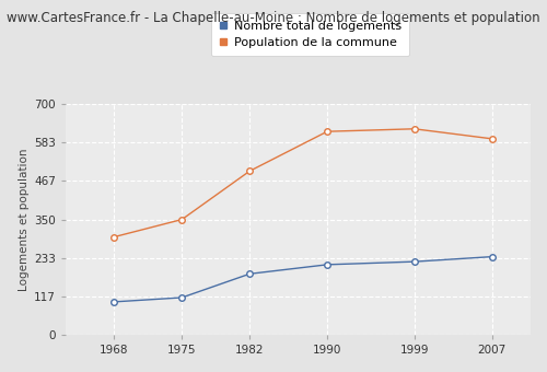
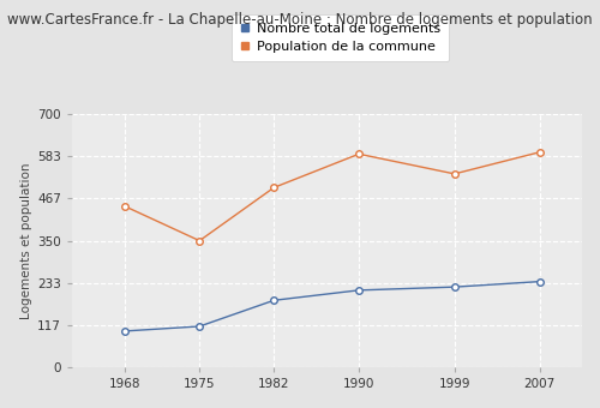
Population de la commune/1968: 297 -> 445
Population de la commune/1990: 617 -> 590
Population de la commune/1999: 625 -> 535
